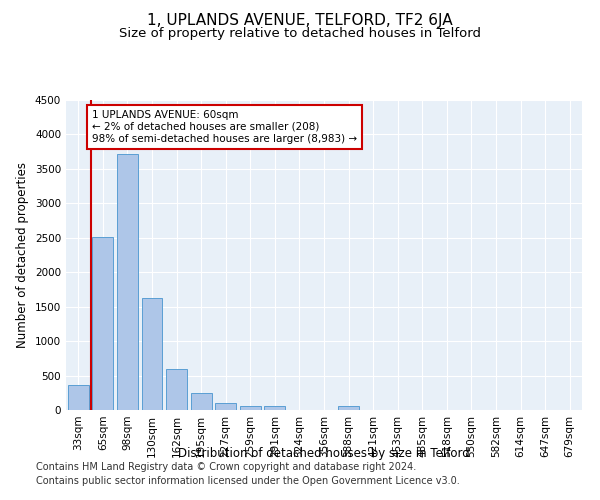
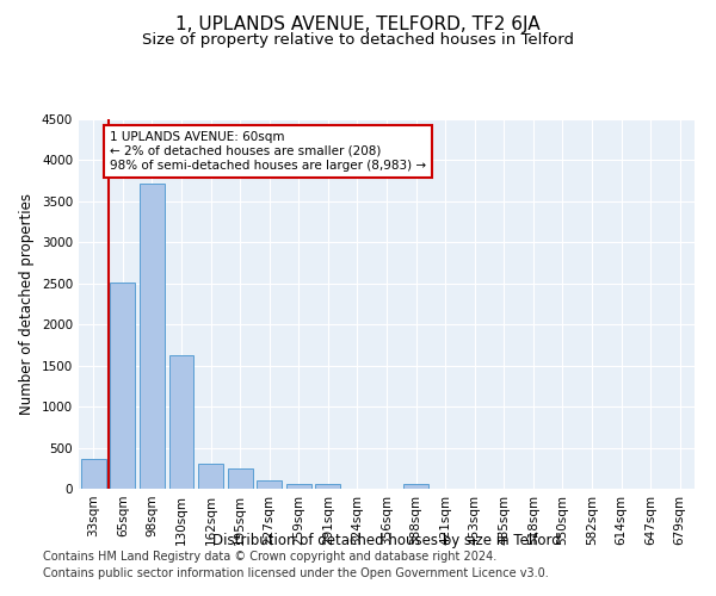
162sqm: 600 -> 300
